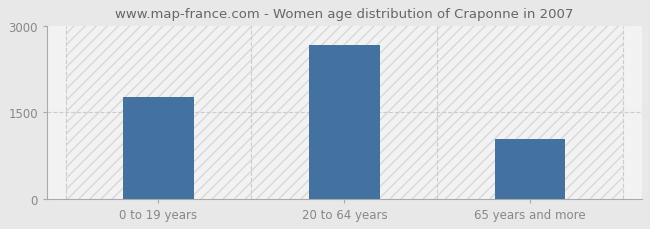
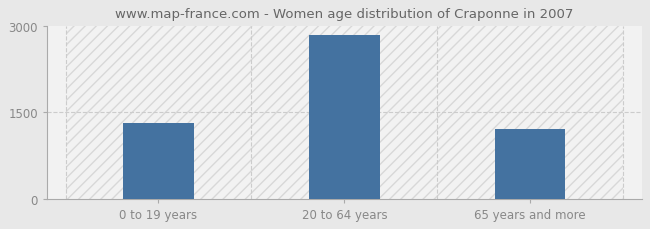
0 to 19 years: 1760 -> 1310
20 to 64 years: 2660 -> 2830
65 years and more: 1040 -> 1200
